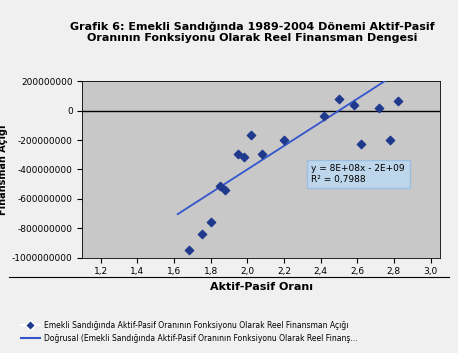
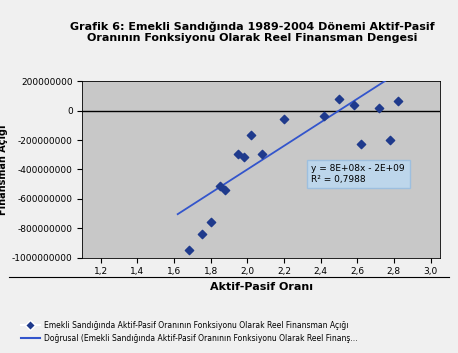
2,2: -200000000 -> -60000000
